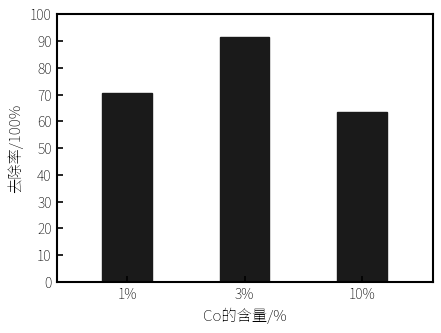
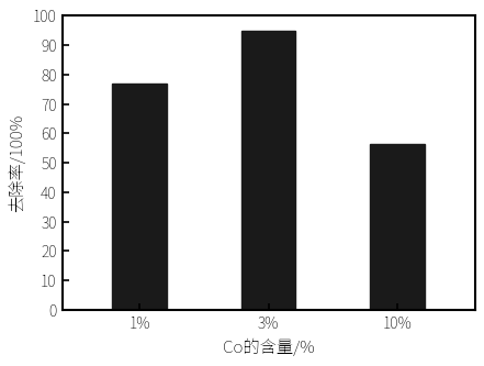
1%: 70.5 -> 77.0
3%: 91.5 -> 95.0
10%: 63.5 -> 56.5
